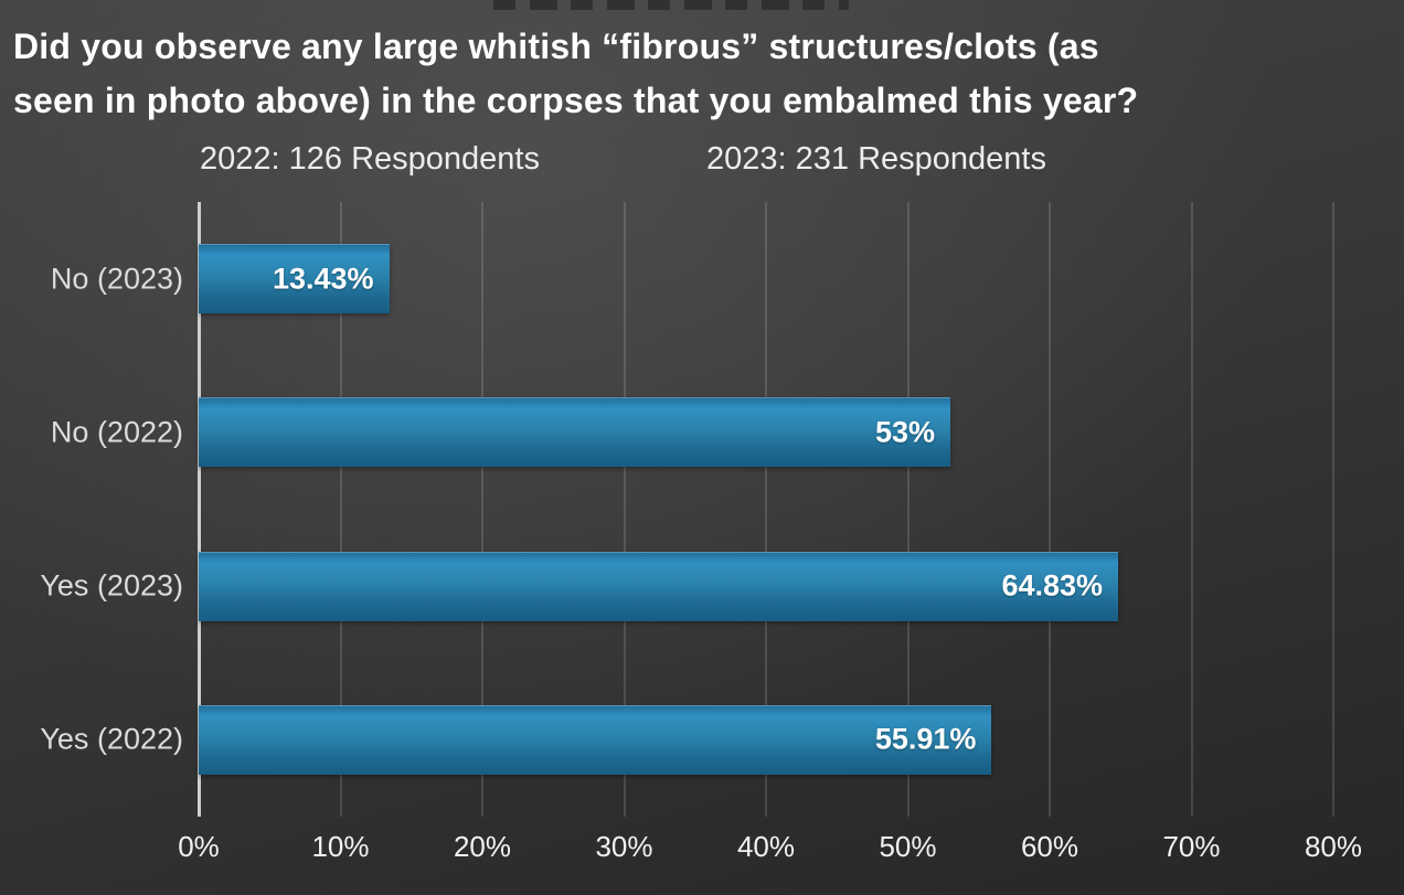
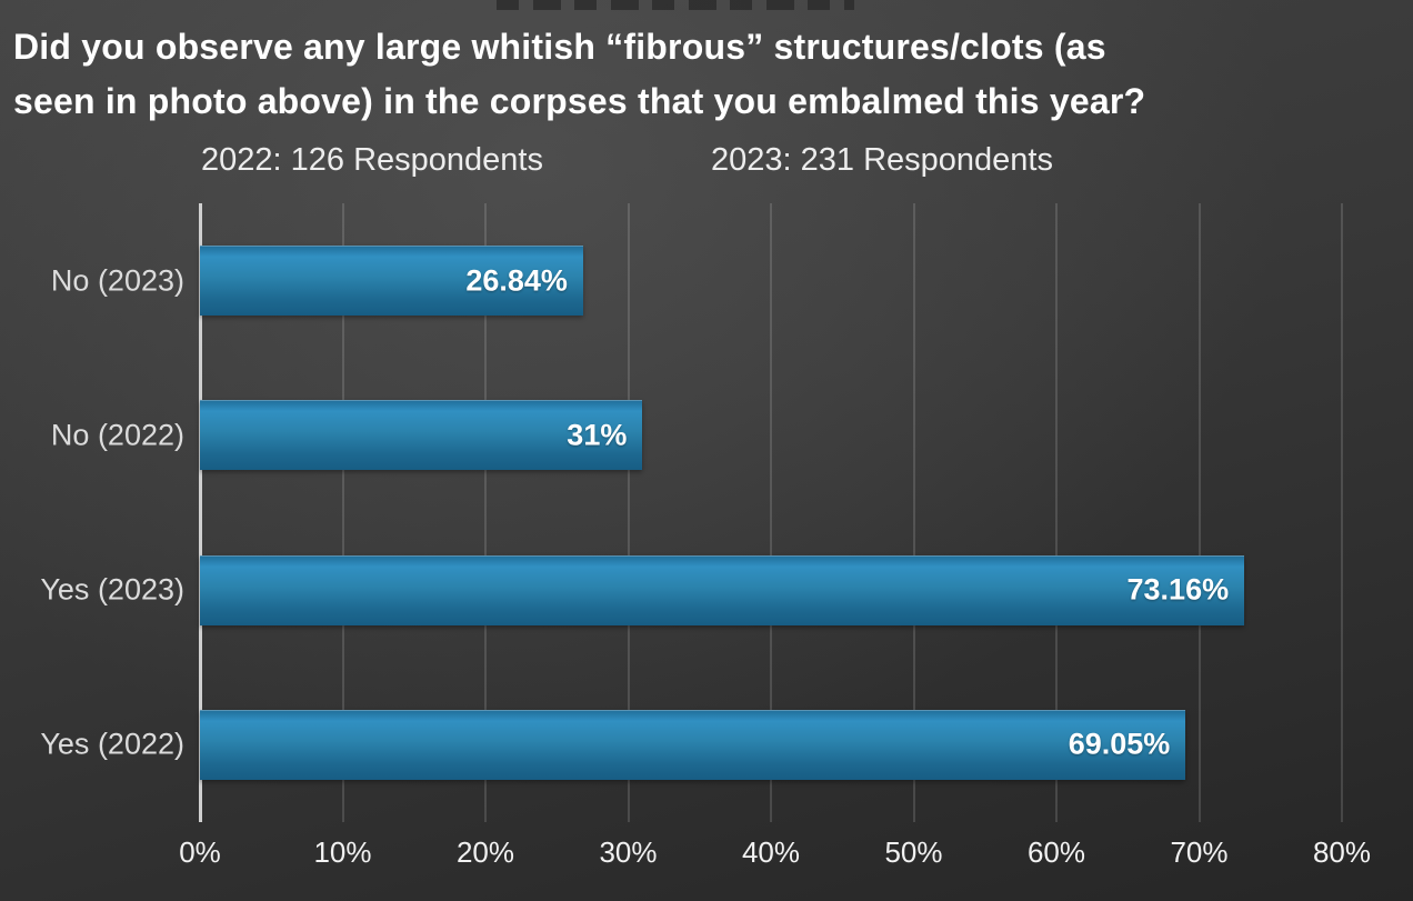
No (2023): 13.43% -> 26.84%
No (2022): 53% -> 31%
Yes (2023): 64.83% -> 73.16%
Yes (2022): 55.91% -> 69.05%
